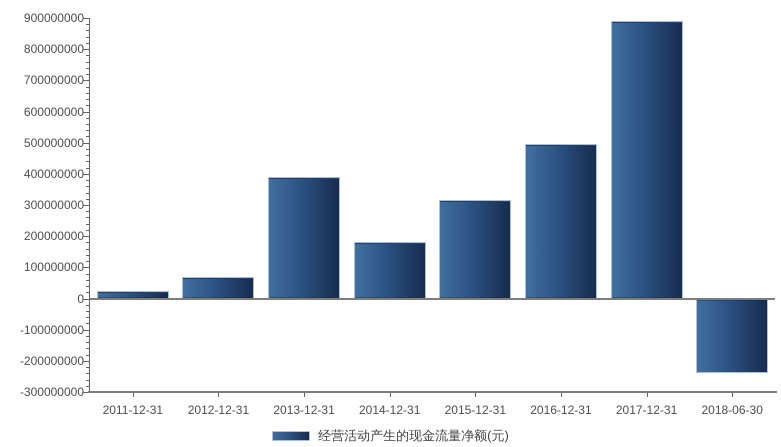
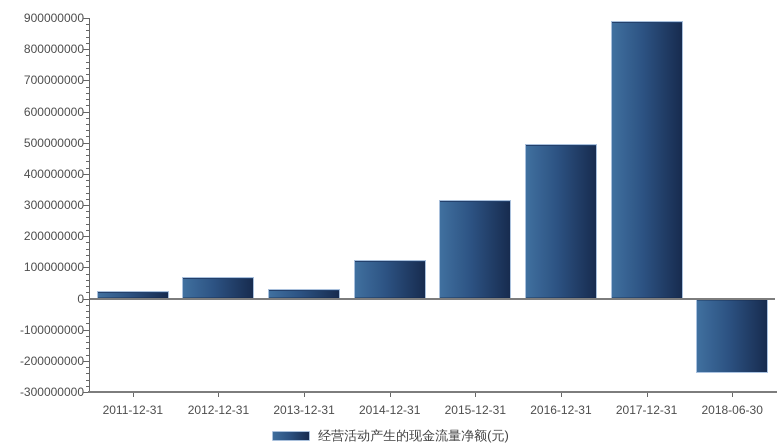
2013-12-31: 390000000 -> 30000000
2014-12-31: 180000000 -> 120000000
